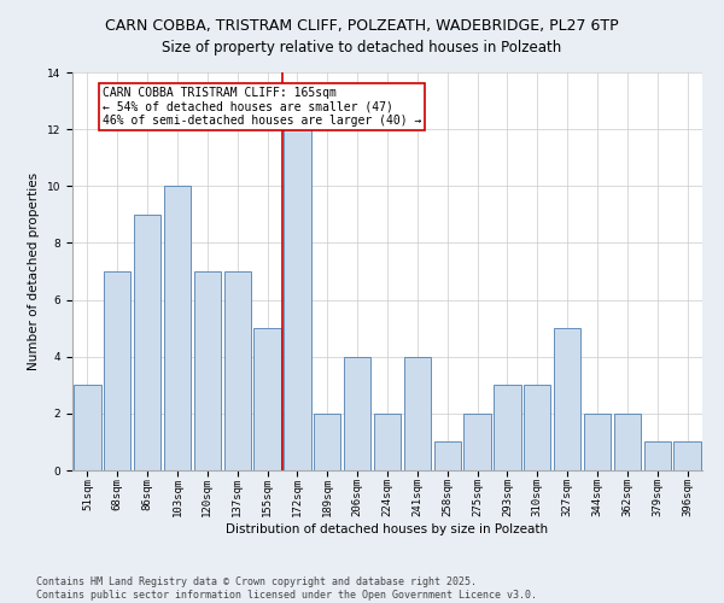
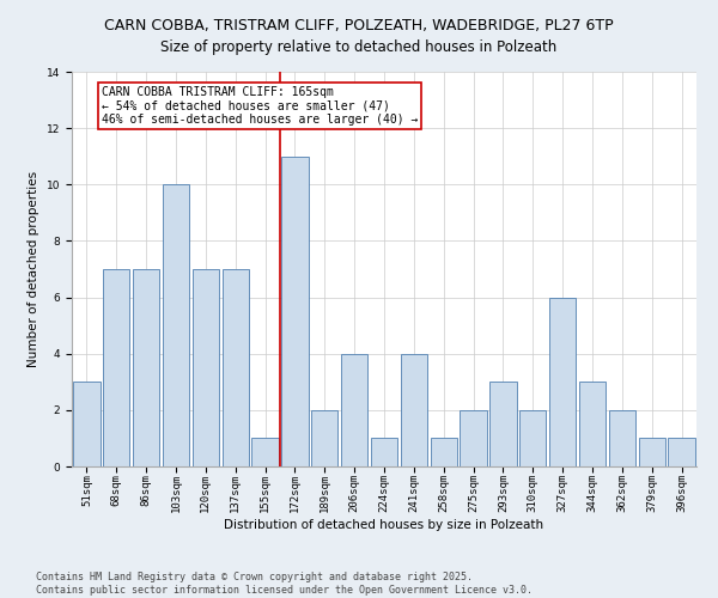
86sqm: 9 -> 7
155sqm: 5 -> 1
172sqm: 12 -> 11
224sqm: 2 -> 1
310sqm: 3 -> 2
327sqm: 5 -> 6
344sqm: 2 -> 3
